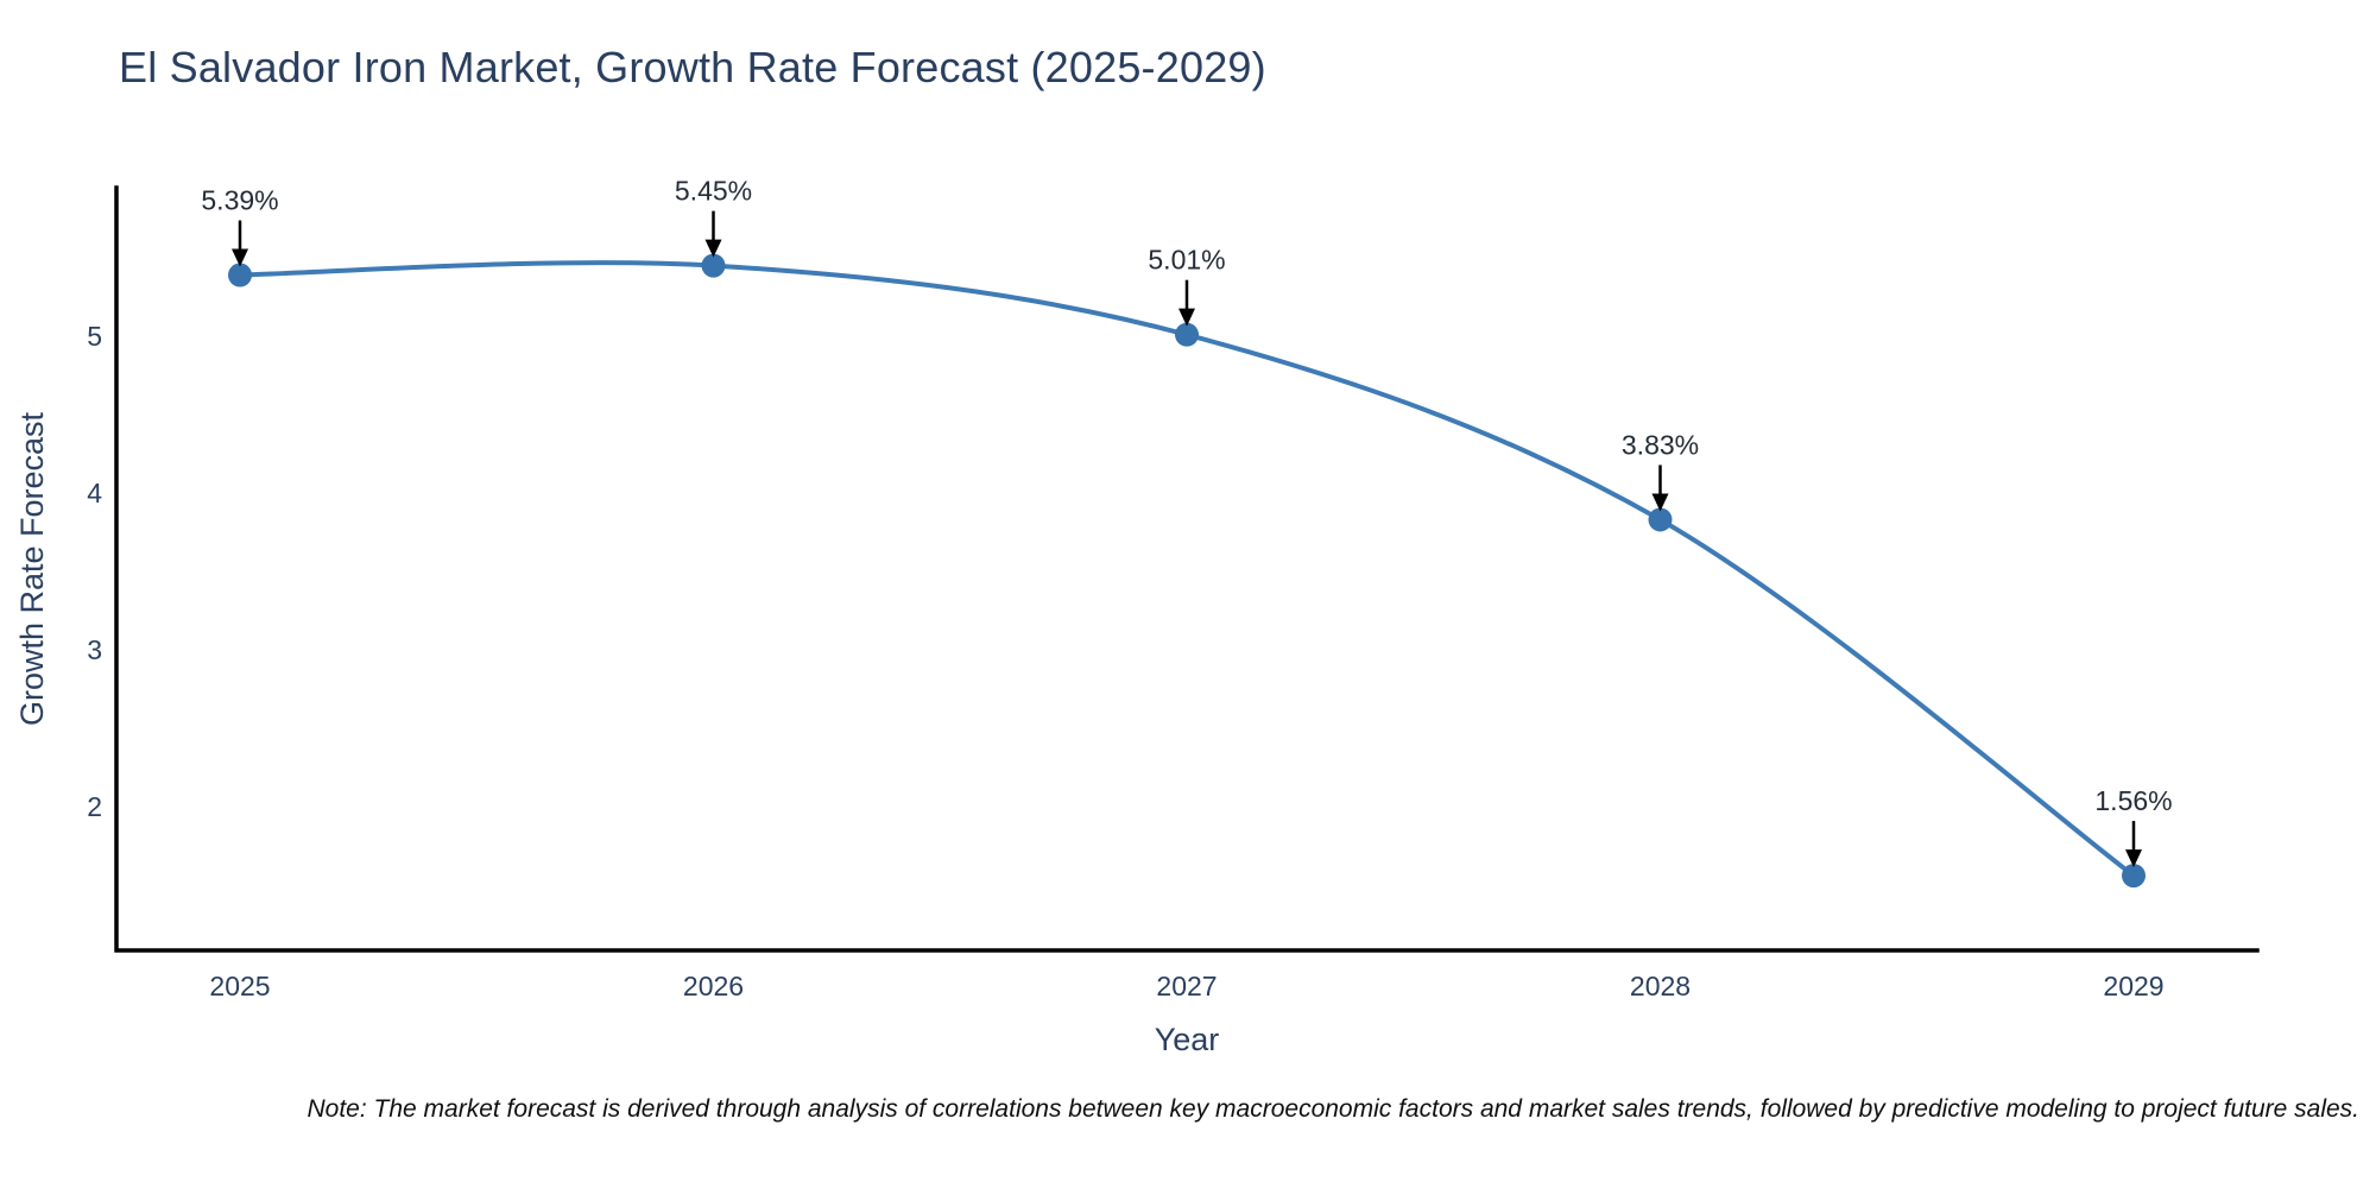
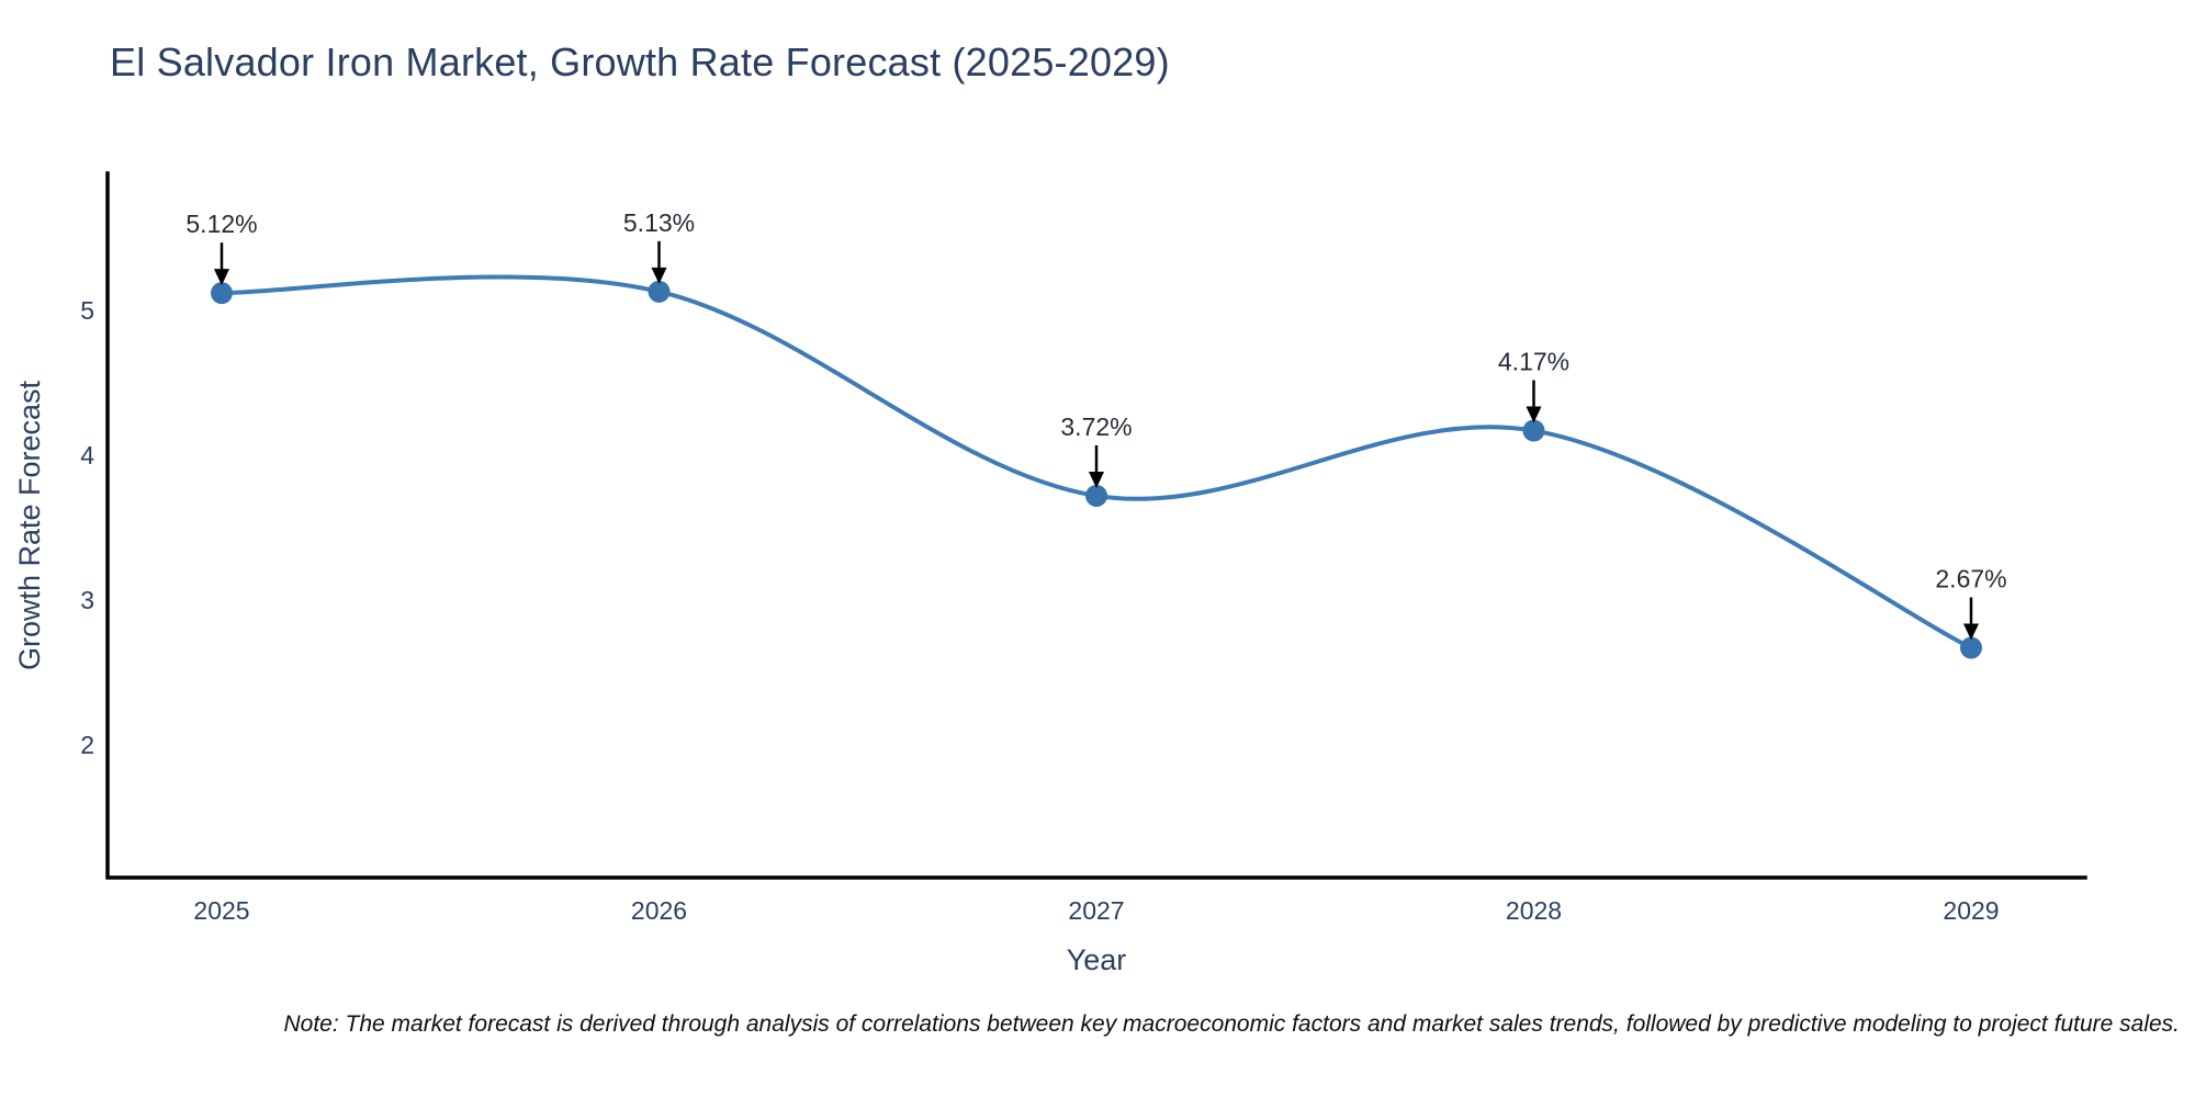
2025: 5.39% -> 5.12%
2026: 5.45% -> 5.13%
2027: 5.01% -> 3.72%
2028: 3.83% -> 4.17%
2029: 1.56% -> 2.67%
